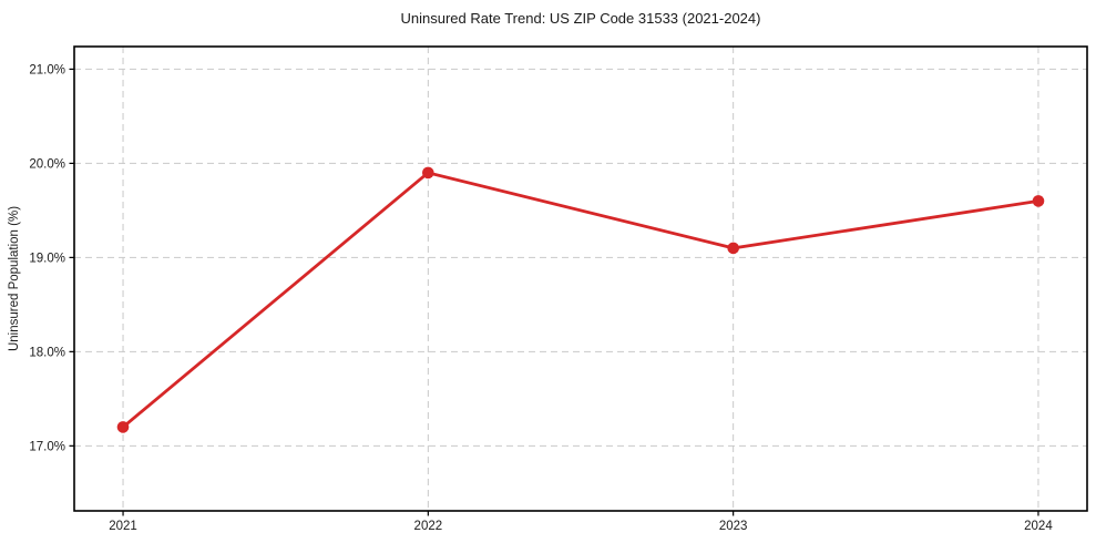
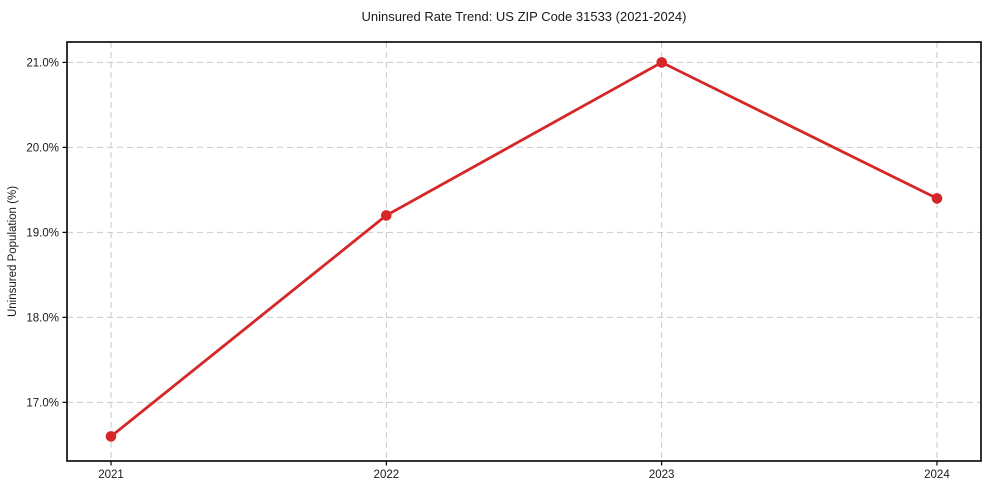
2021: 17.2% -> 16.6%
2022: 19.9% -> 19.2%
2023: 19.1% -> 21.0%
2024: 19.6% -> 19.4%
